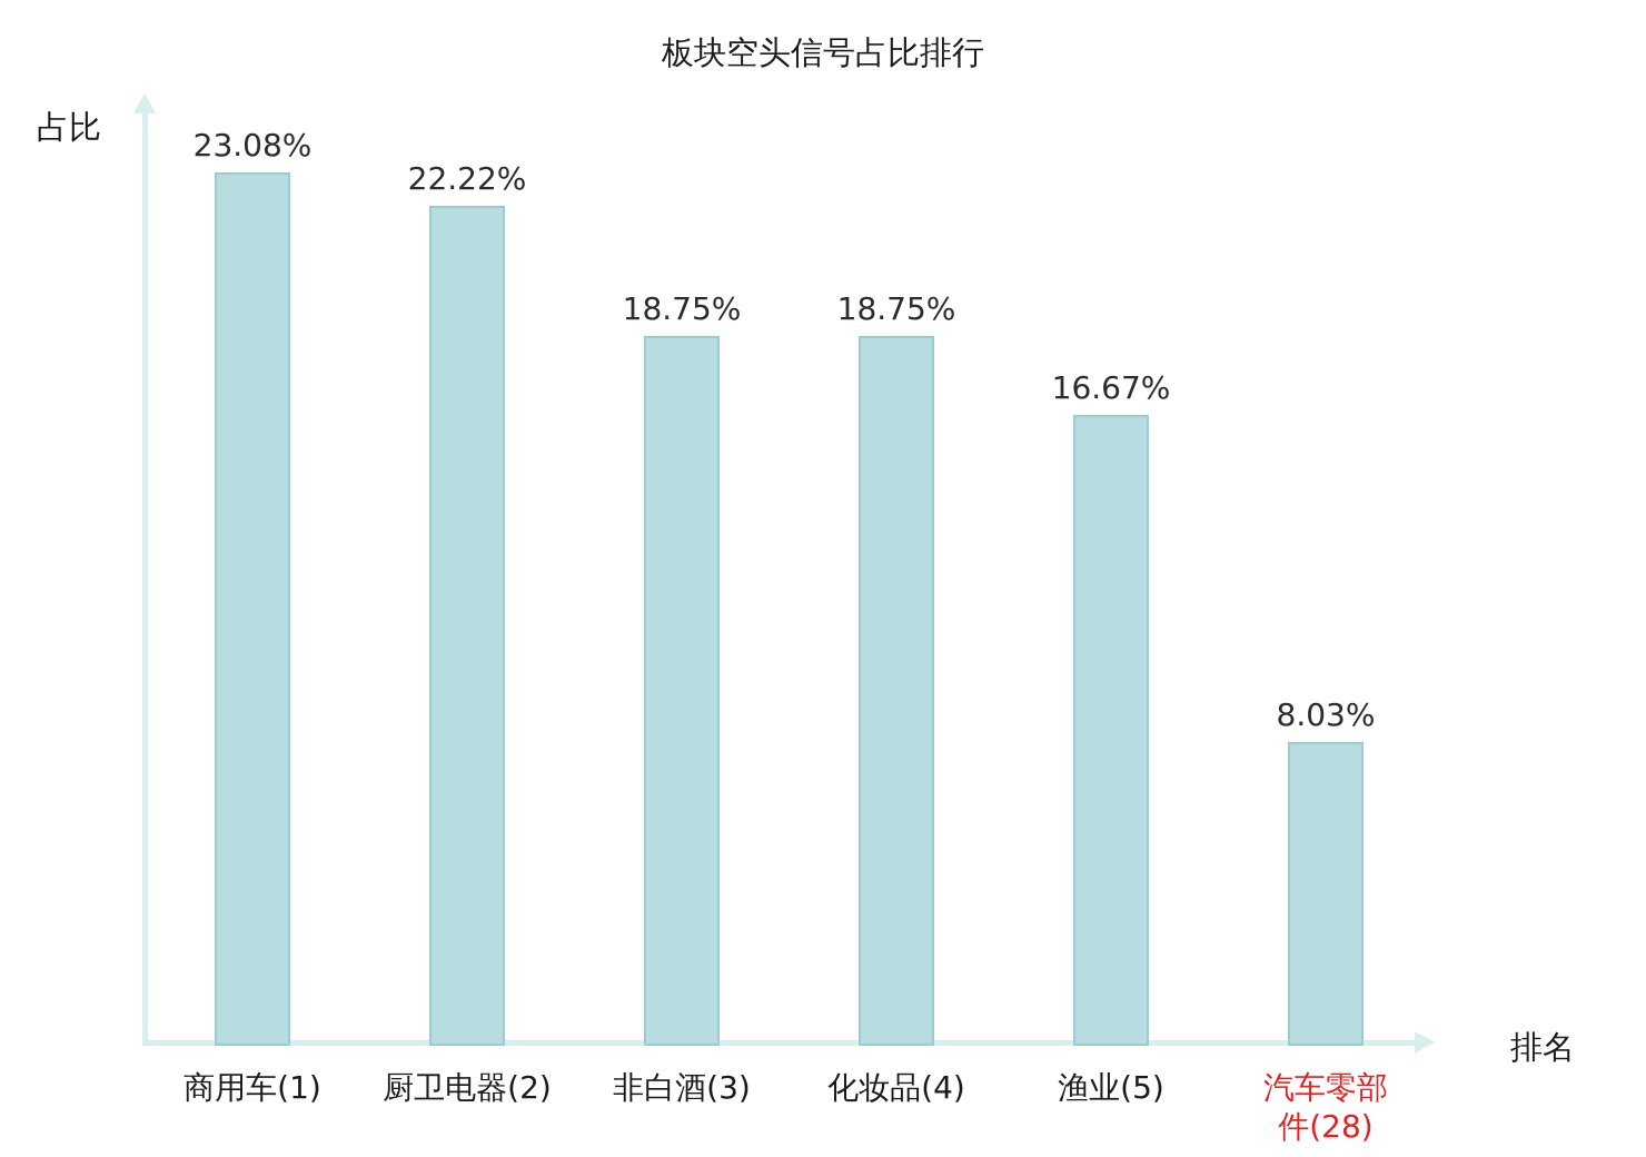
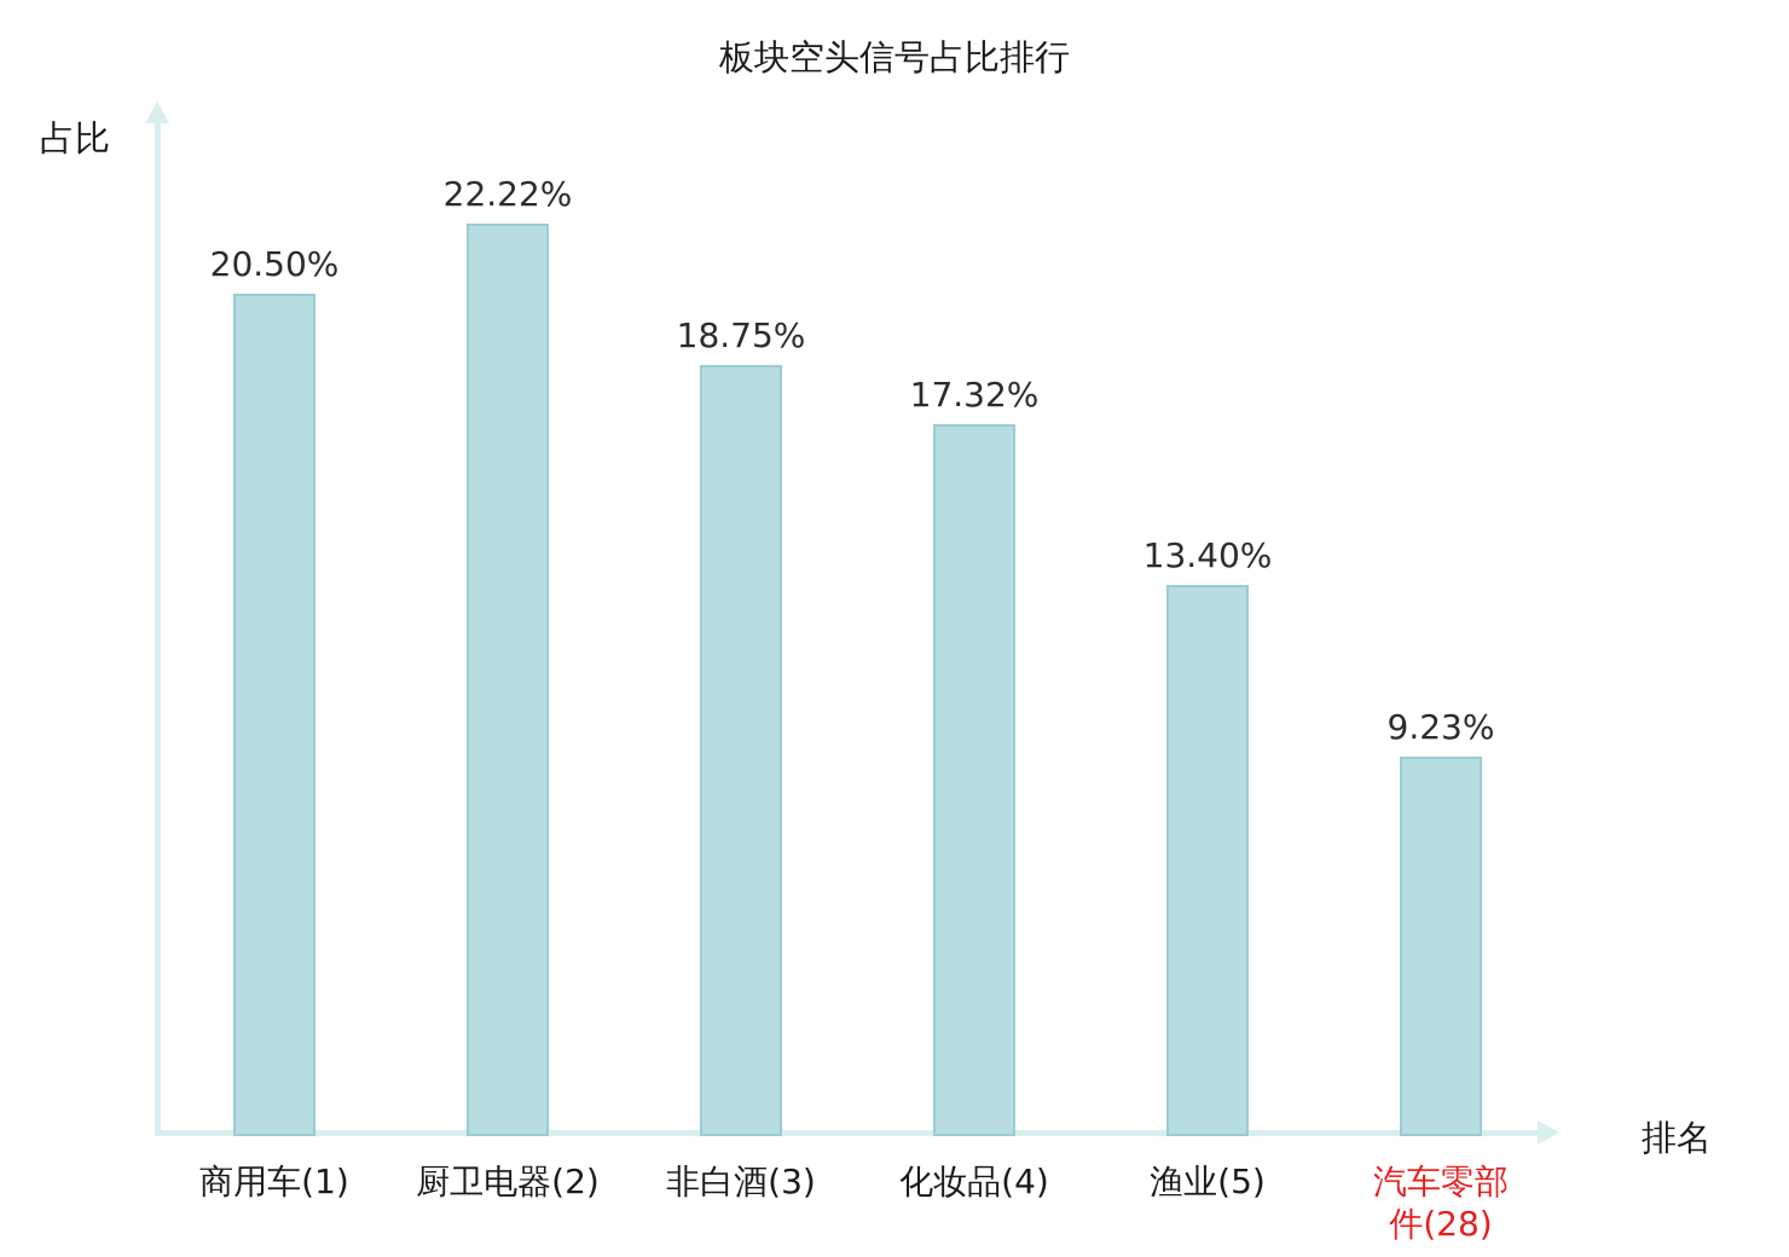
商用车(1): 23.08% -> 20.50%
化妆品(4): 18.75% -> 17.32%
渔业(5): 16.67% -> 13.40%
汽车零部件(28): 8.03% -> 9.23%
